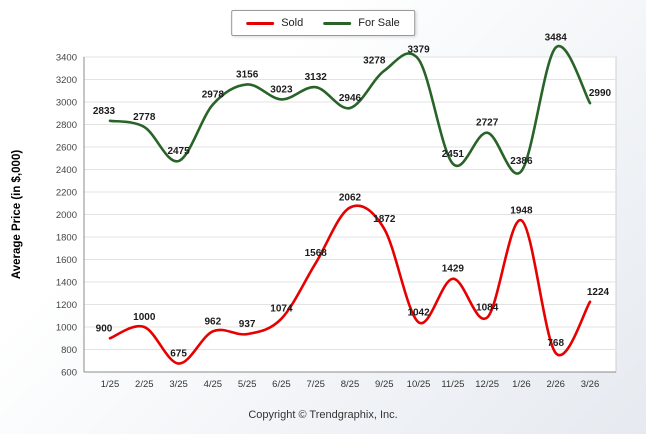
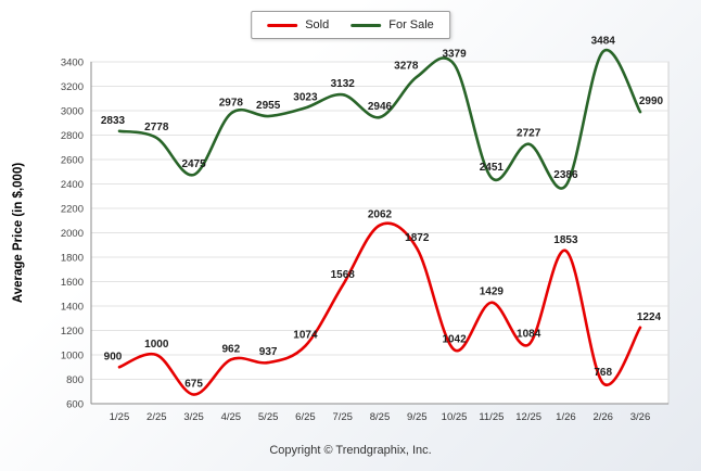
For Sale/5/25: 3156 -> 2955
Sold/1/26: 1948 -> 1853
